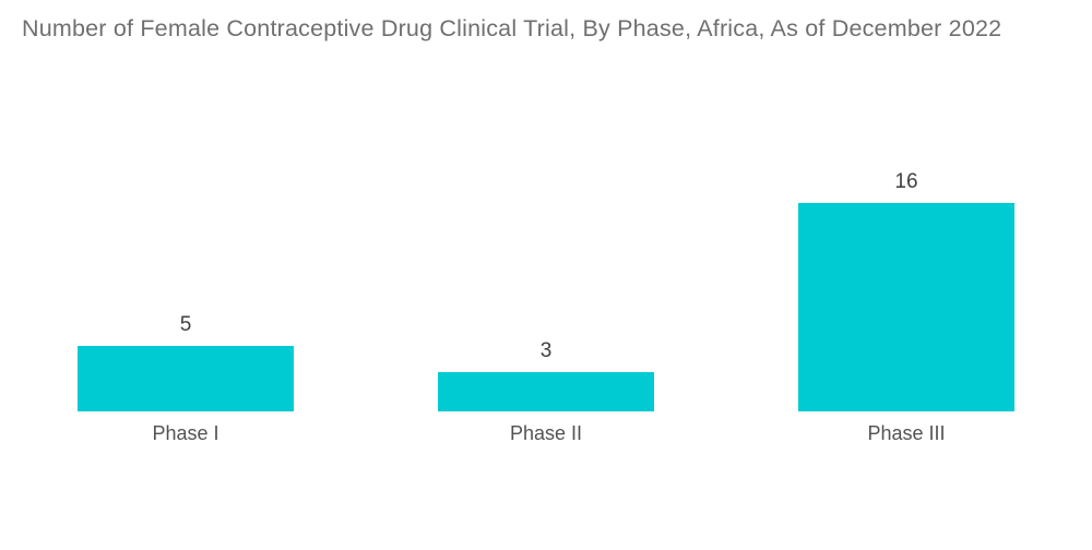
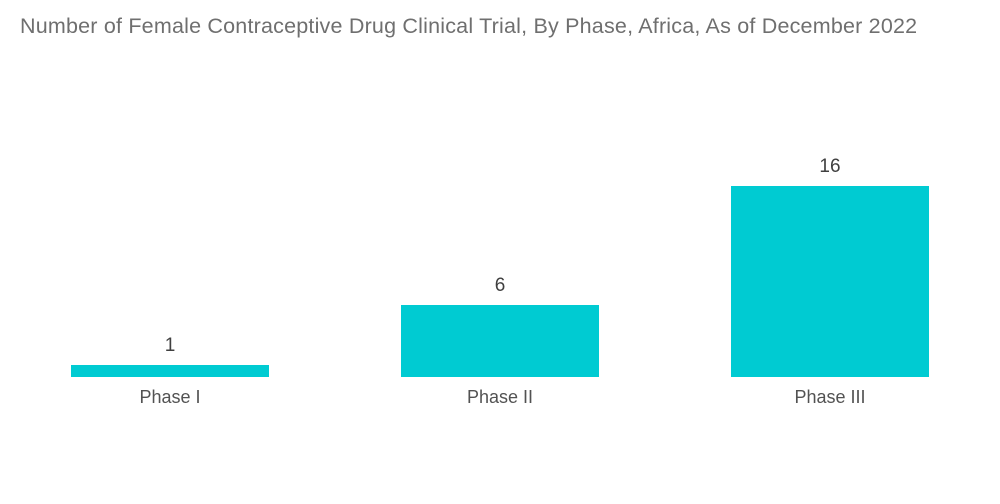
Phase I: 5 -> 1
Phase II: 3 -> 6
